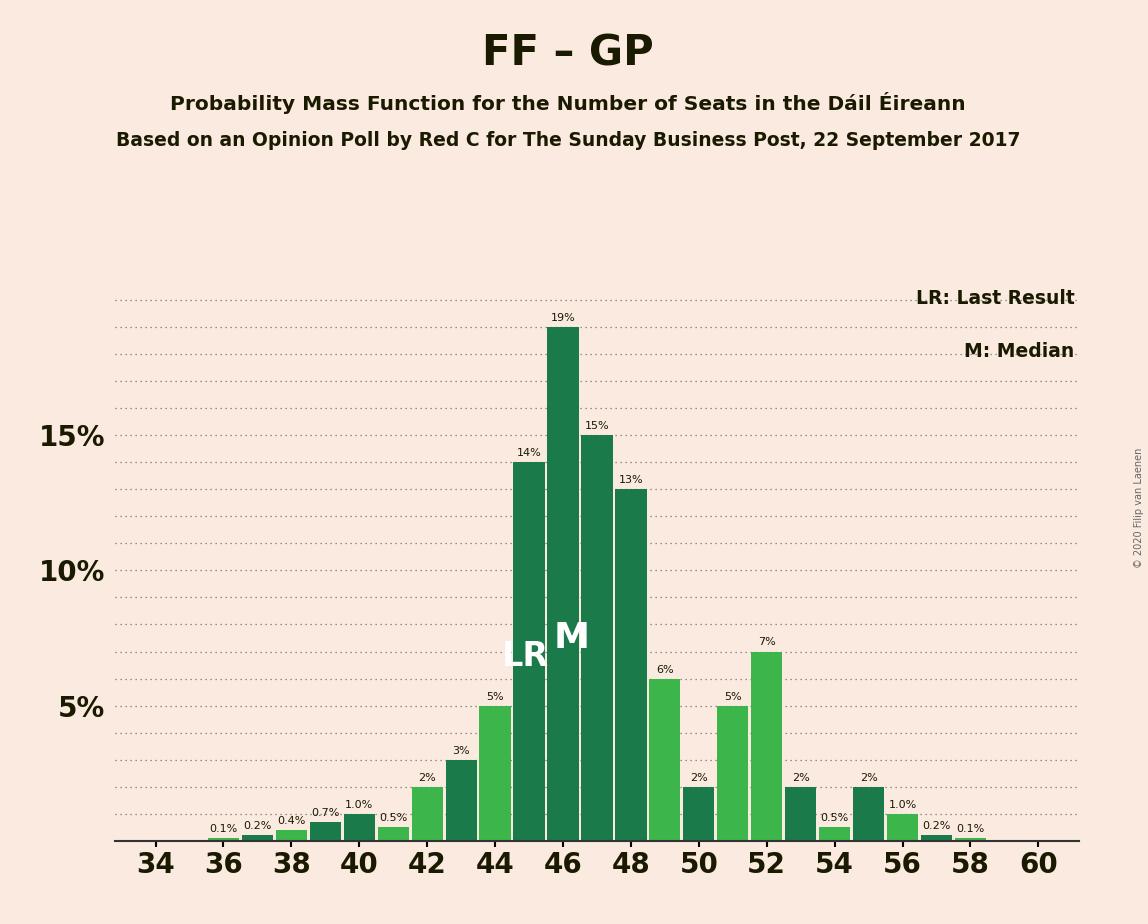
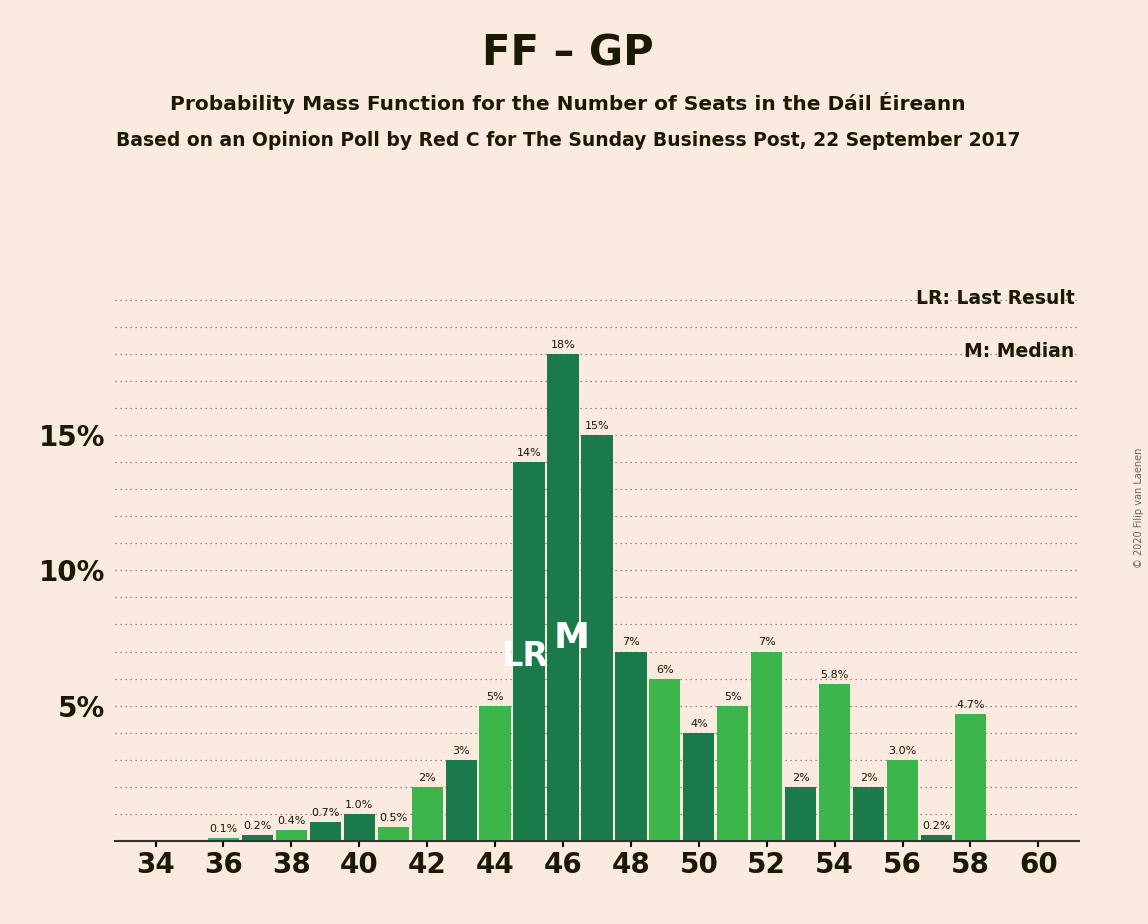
46: 19% -> 18%
48: 13% -> 7%
50: 2% -> 4%
54: 0.5% -> 5.8%
56: 1.0% -> 3.0%
58: 0.1% -> 4.7%
